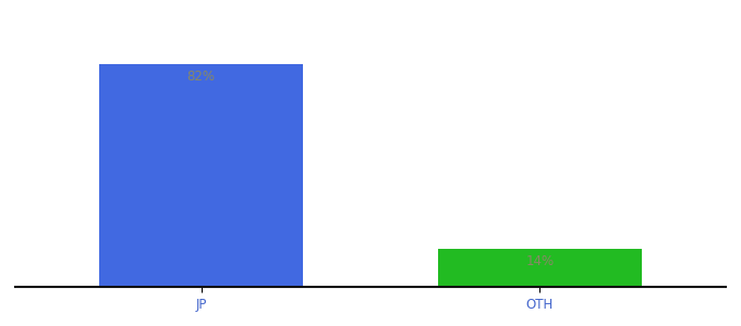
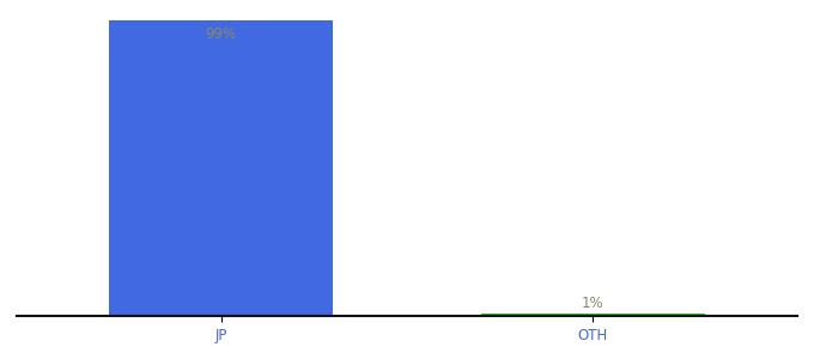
JP: 82% -> 99%
OTH: 14% -> 1%
